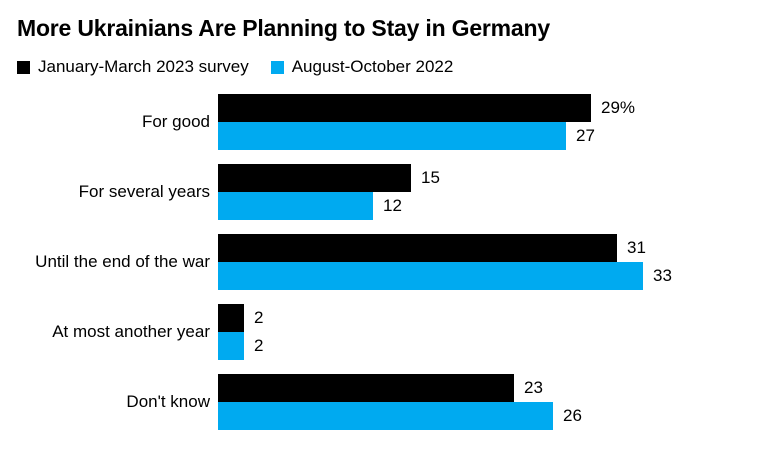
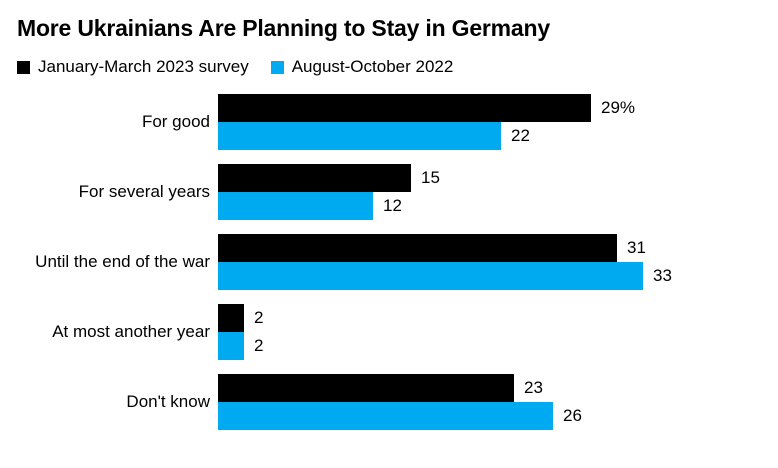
August-October 2022/For good: 27 -> 22
